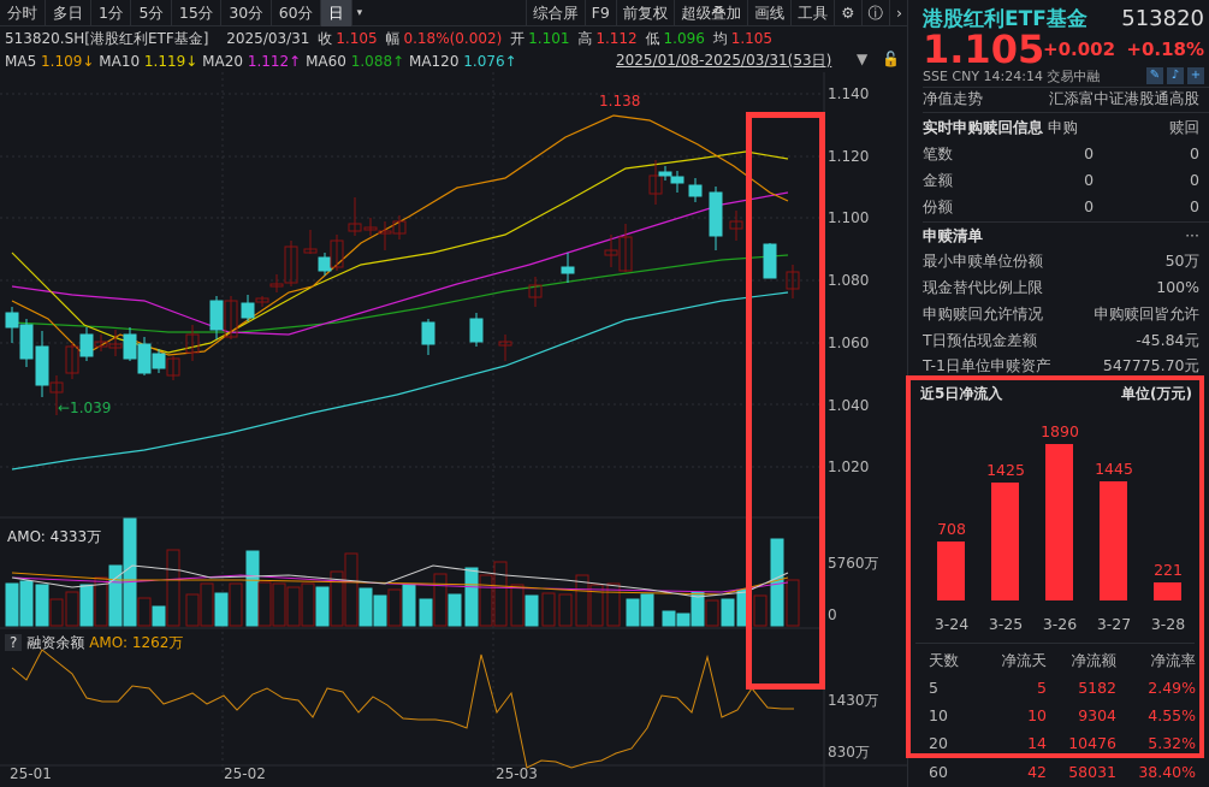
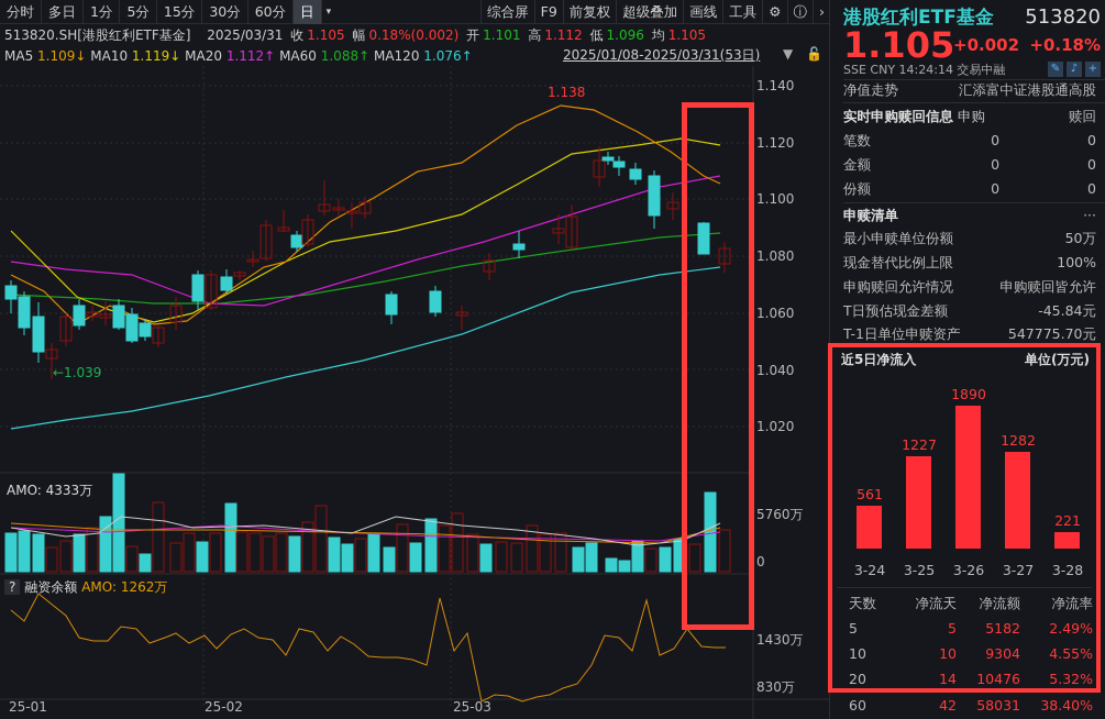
3-24: 708 -> 561
3-25: 1425 -> 1227
3-27: 1445 -> 1282
